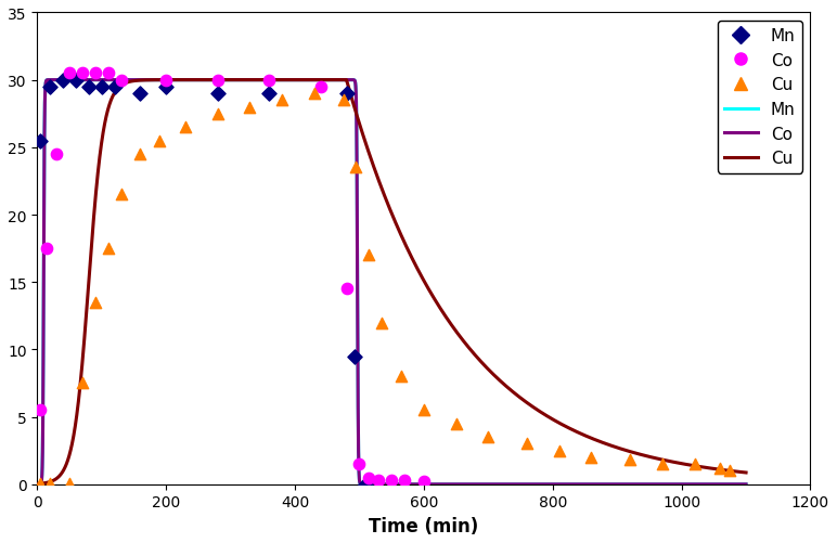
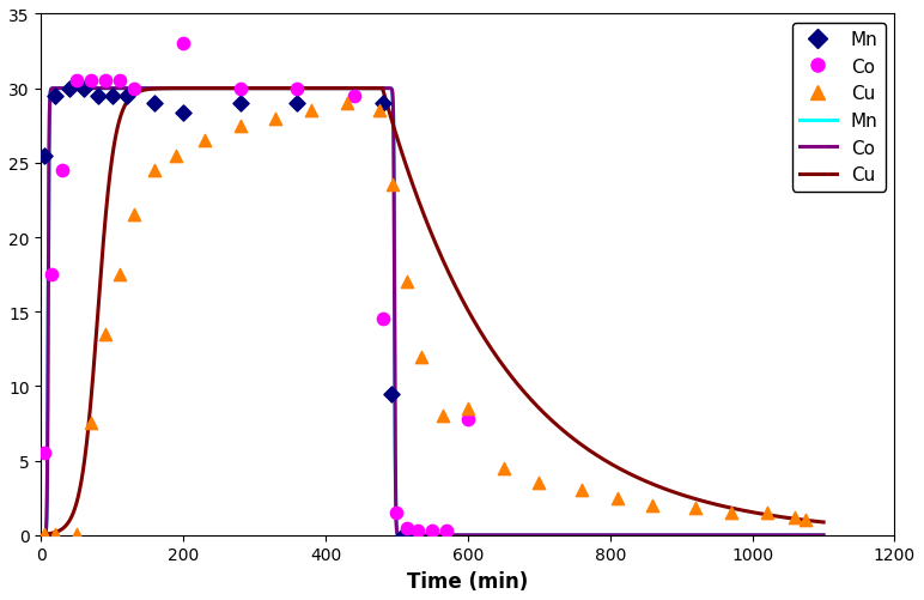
Mn/200: 29.5 -> 28.4
Co/200: 30.0 -> 33.0
Co/600: 0.2 -> 7.8
Cu/600: 5.5 -> 8.5
